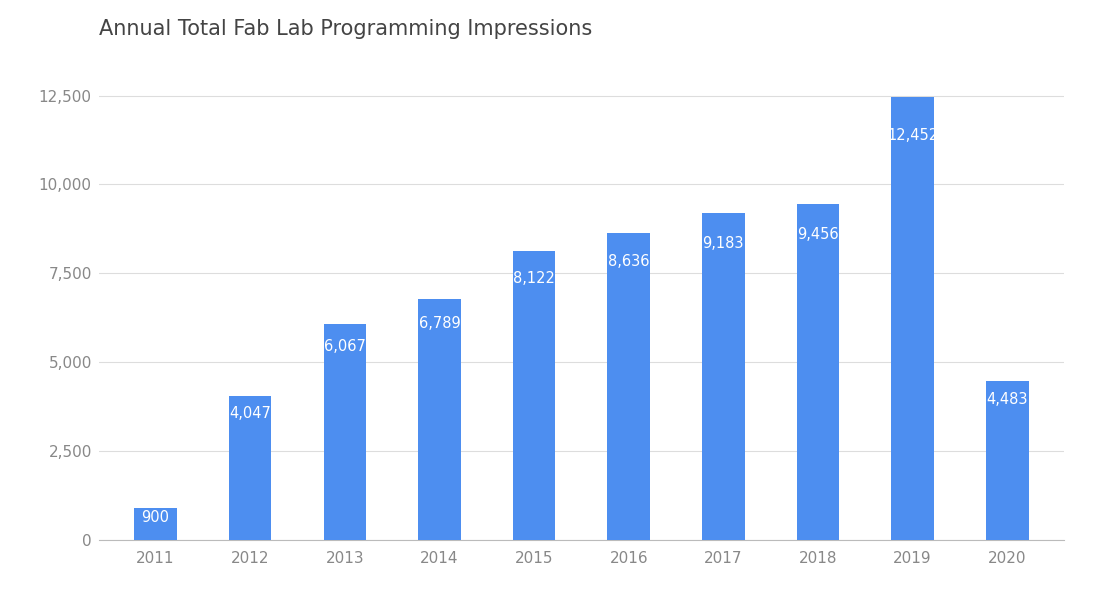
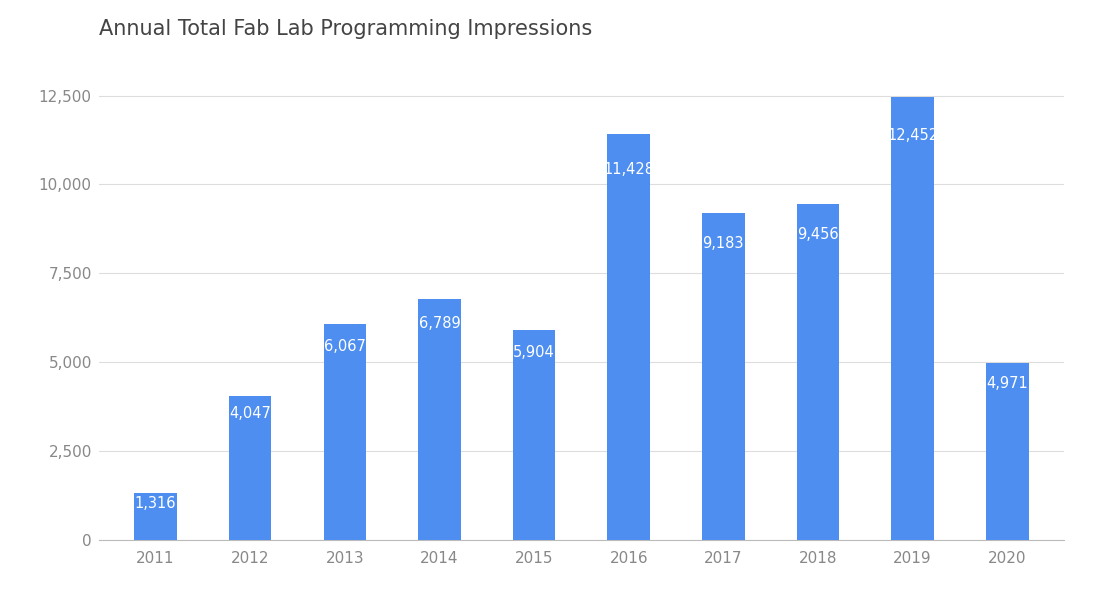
2011: 900 -> 1,316
2015: 8,122 -> 5,904
2016: 8,636 -> 11,428
2020: 4,483 -> 4,971
